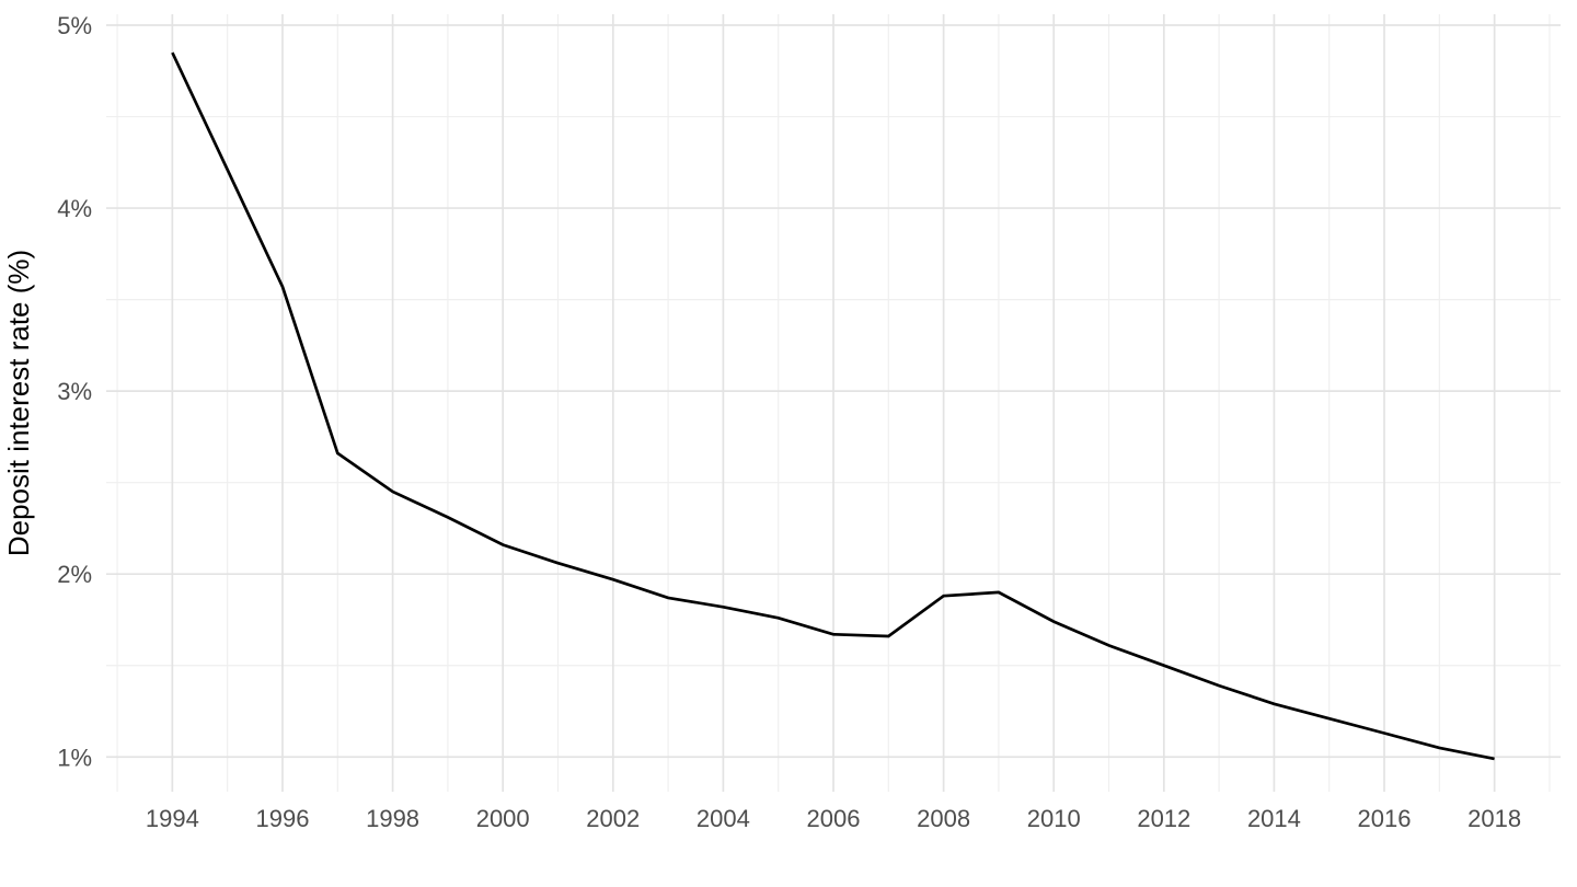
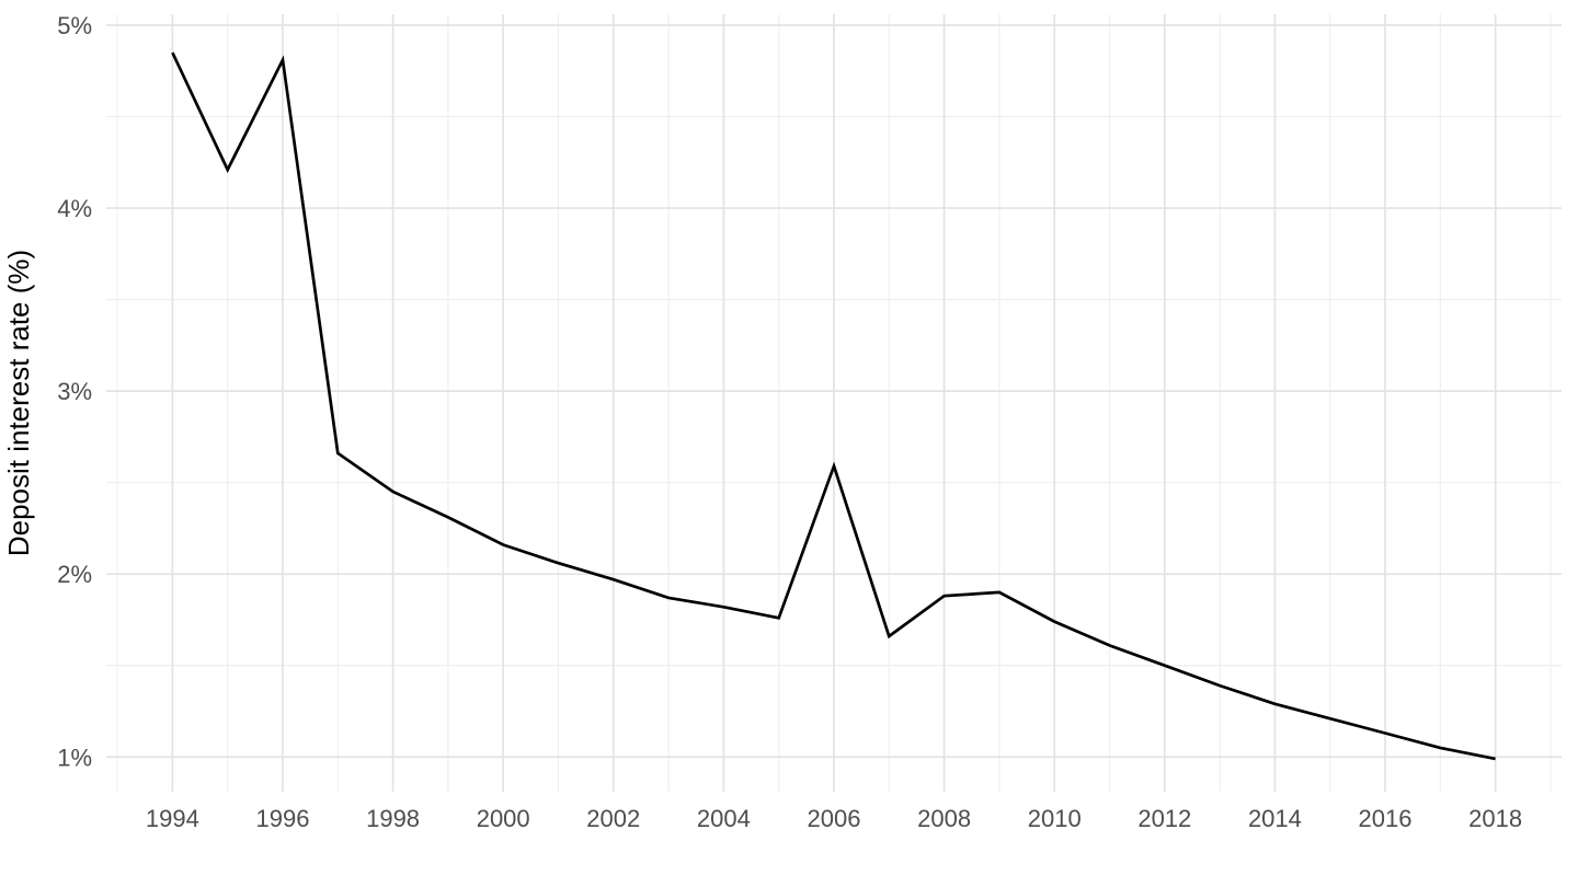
1996: 3.57% -> 4.81%
2006: 1.67% -> 2.59%
